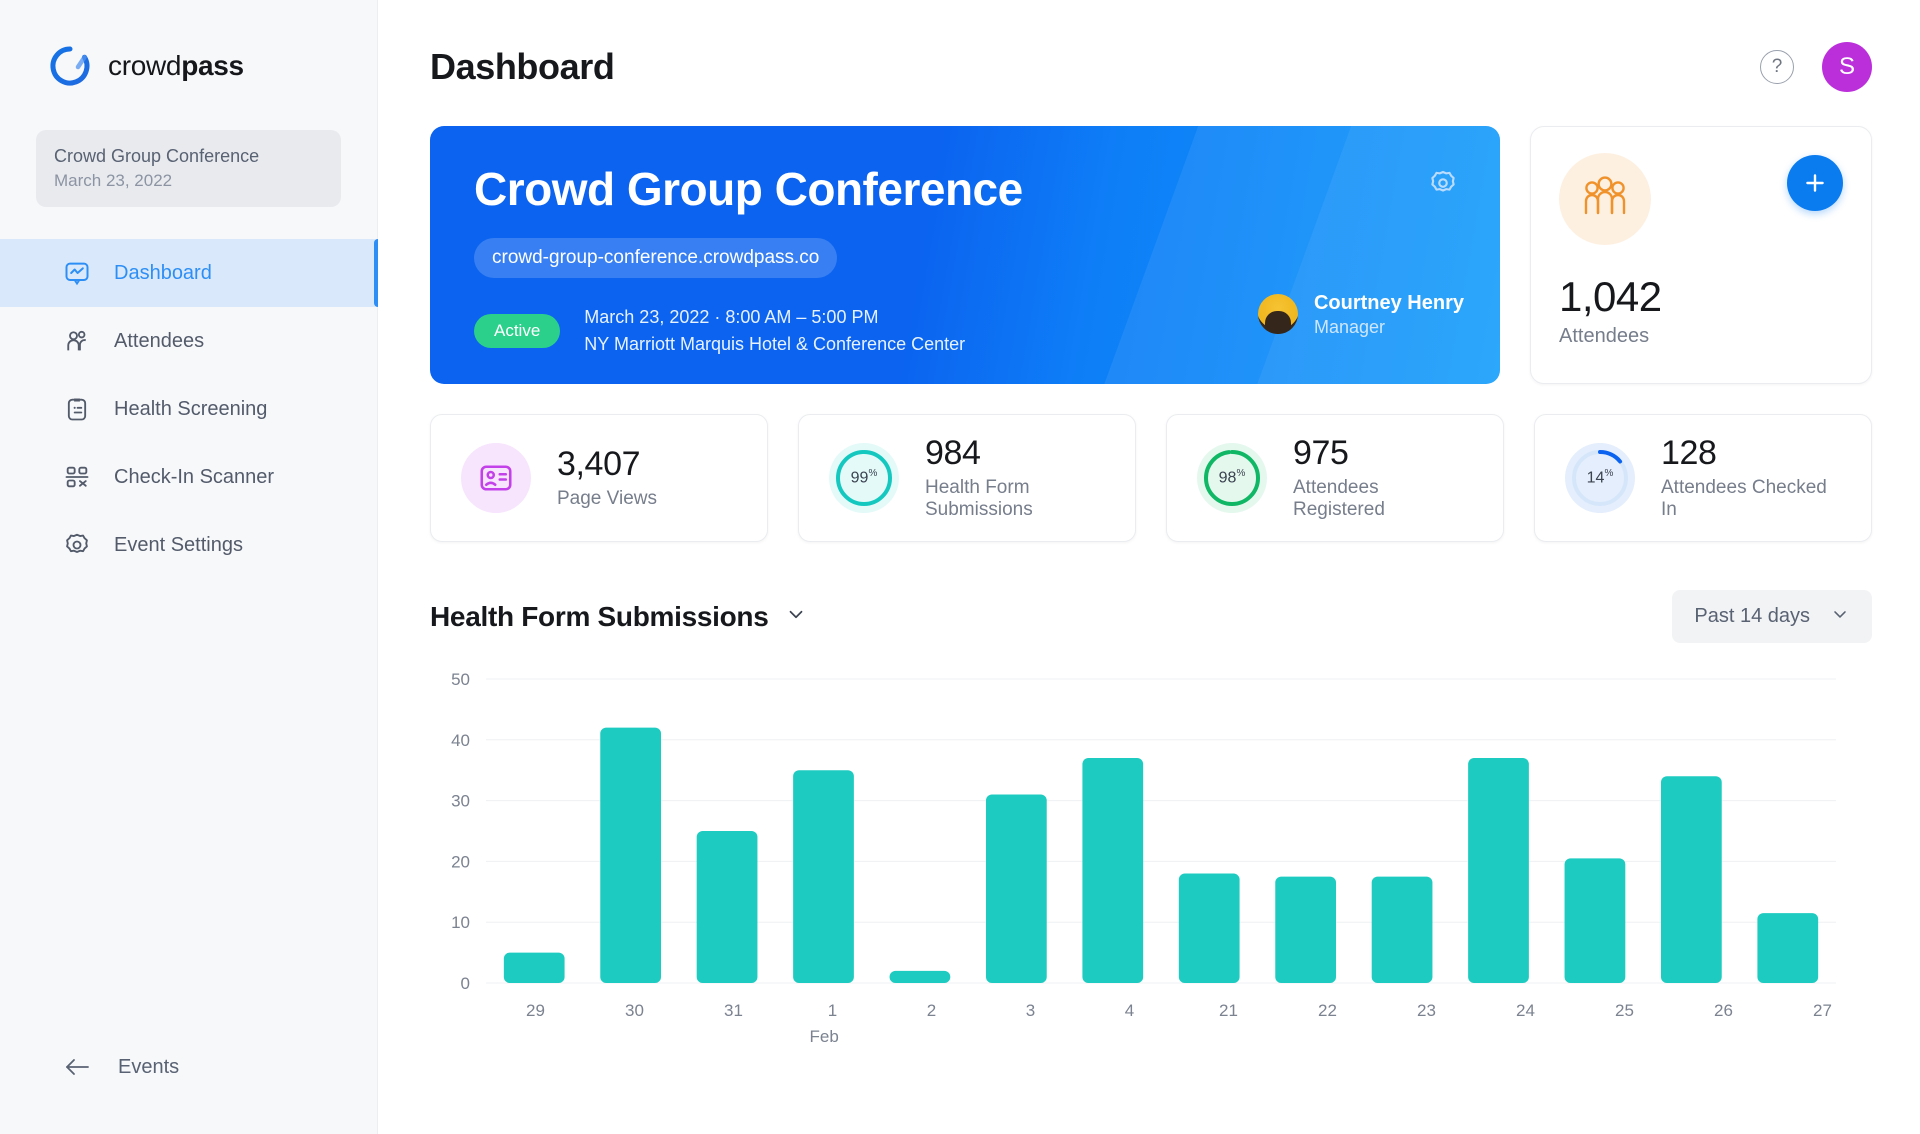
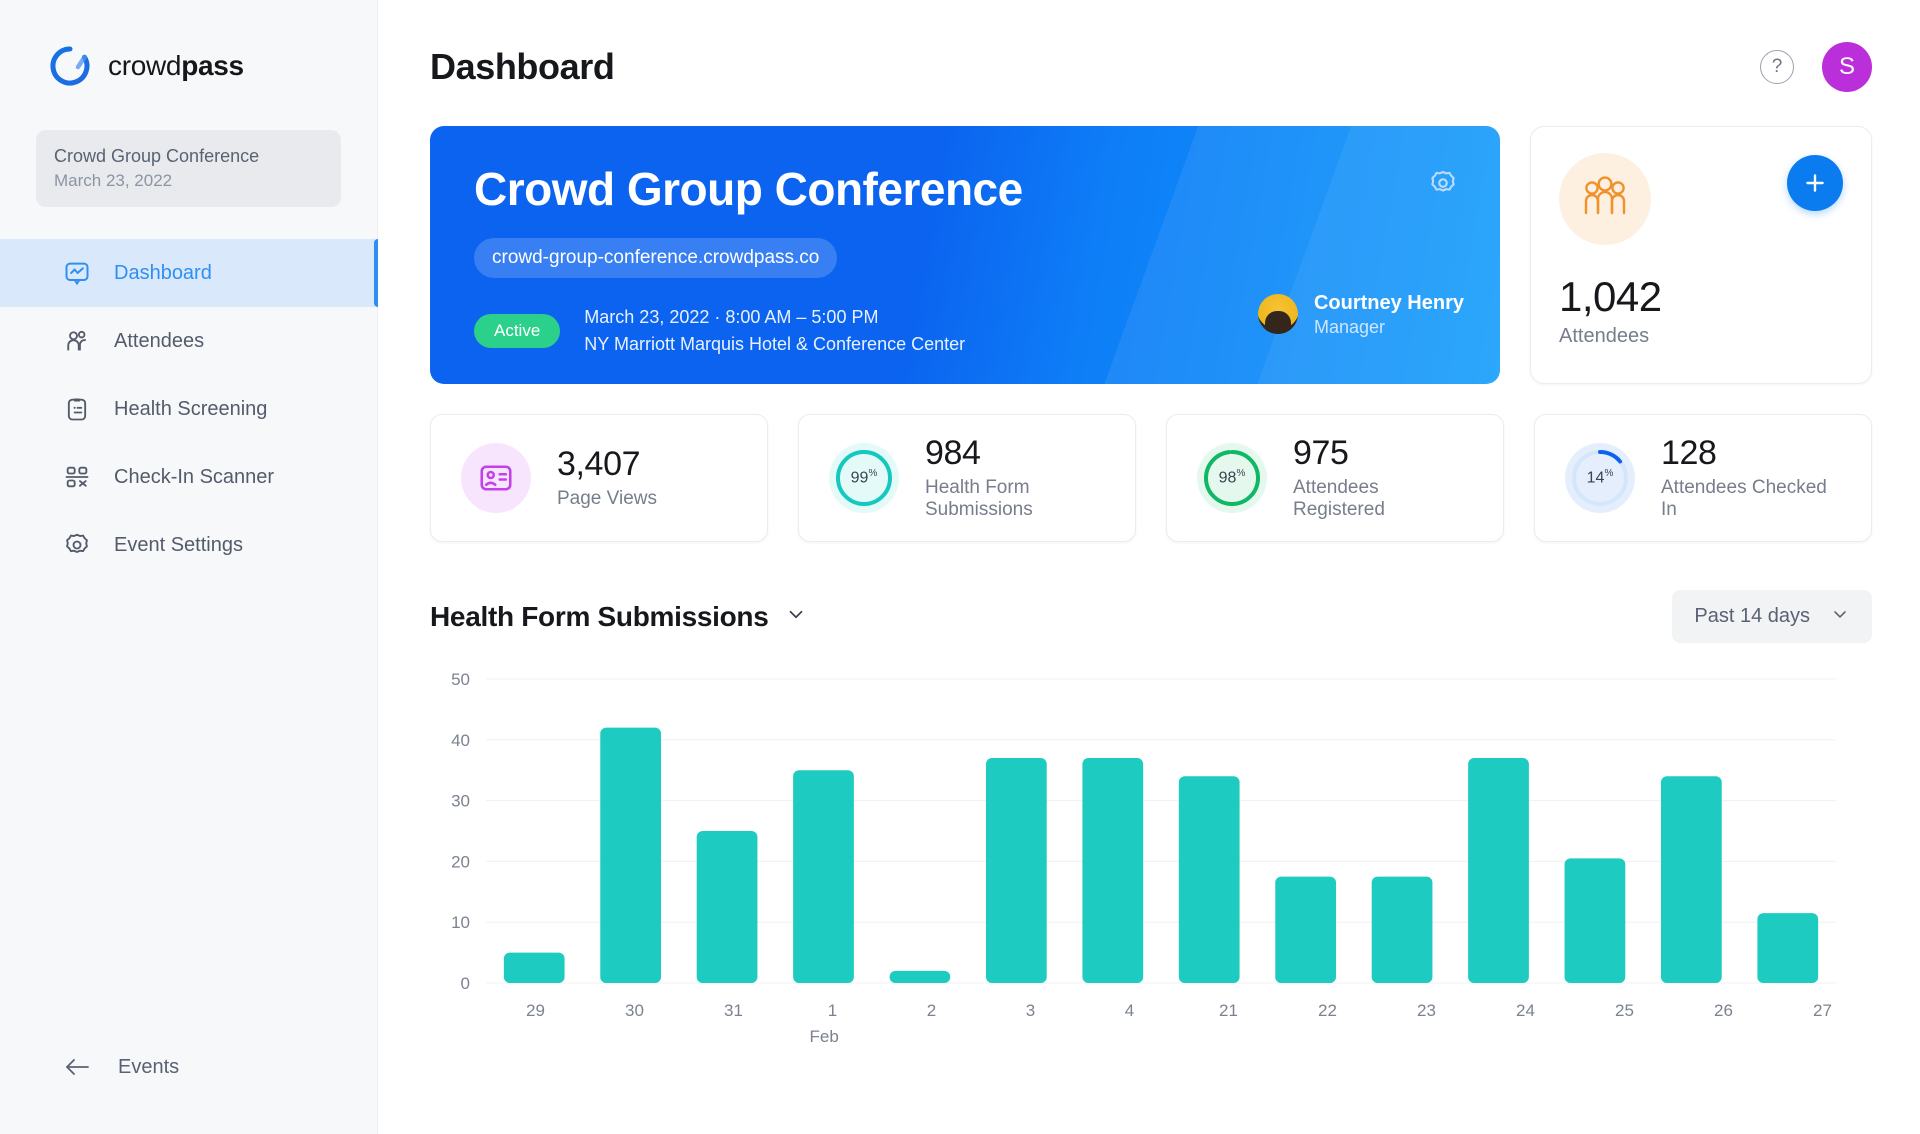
3: 31 -> 37
21: 18 -> 34
